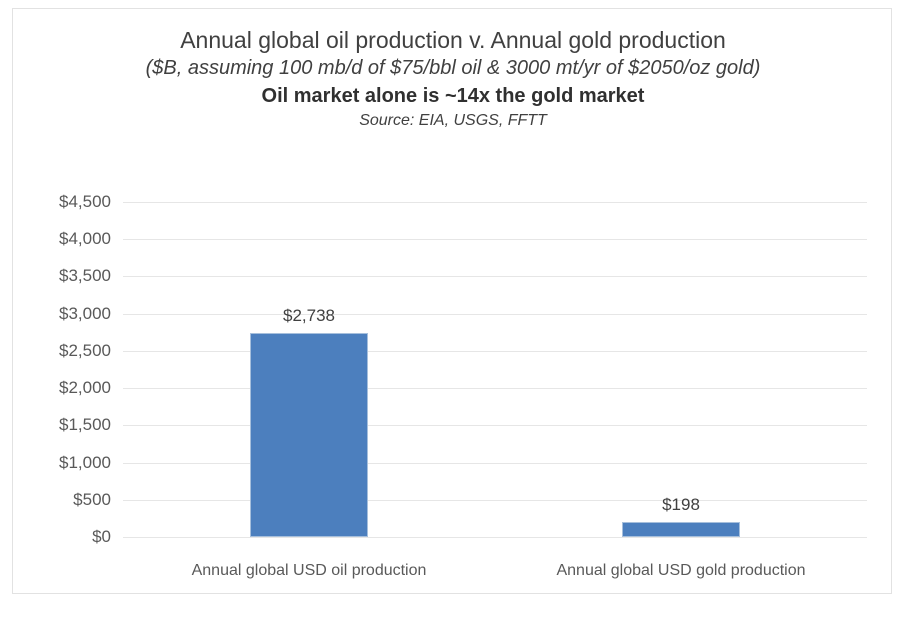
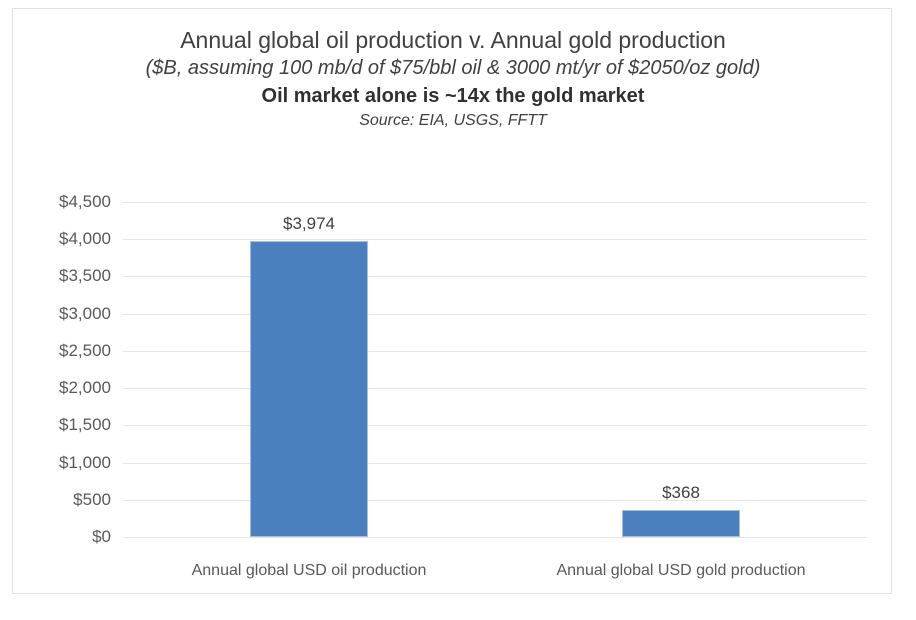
Annual global USD oil production: $2,738 -> $3,974
Annual global USD gold production: $198 -> $368
